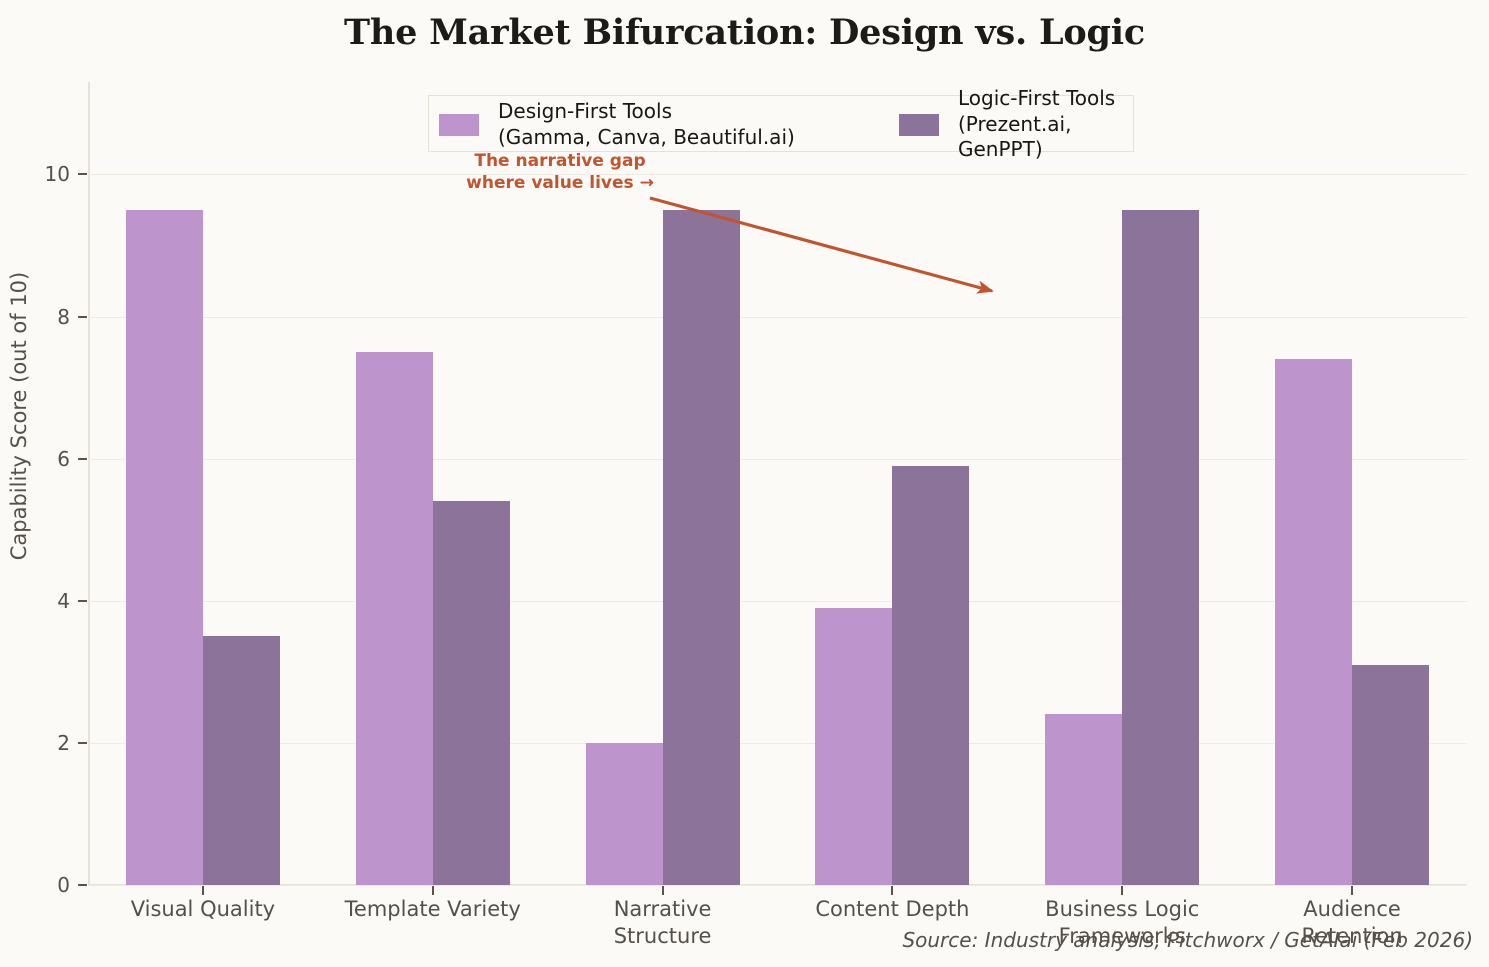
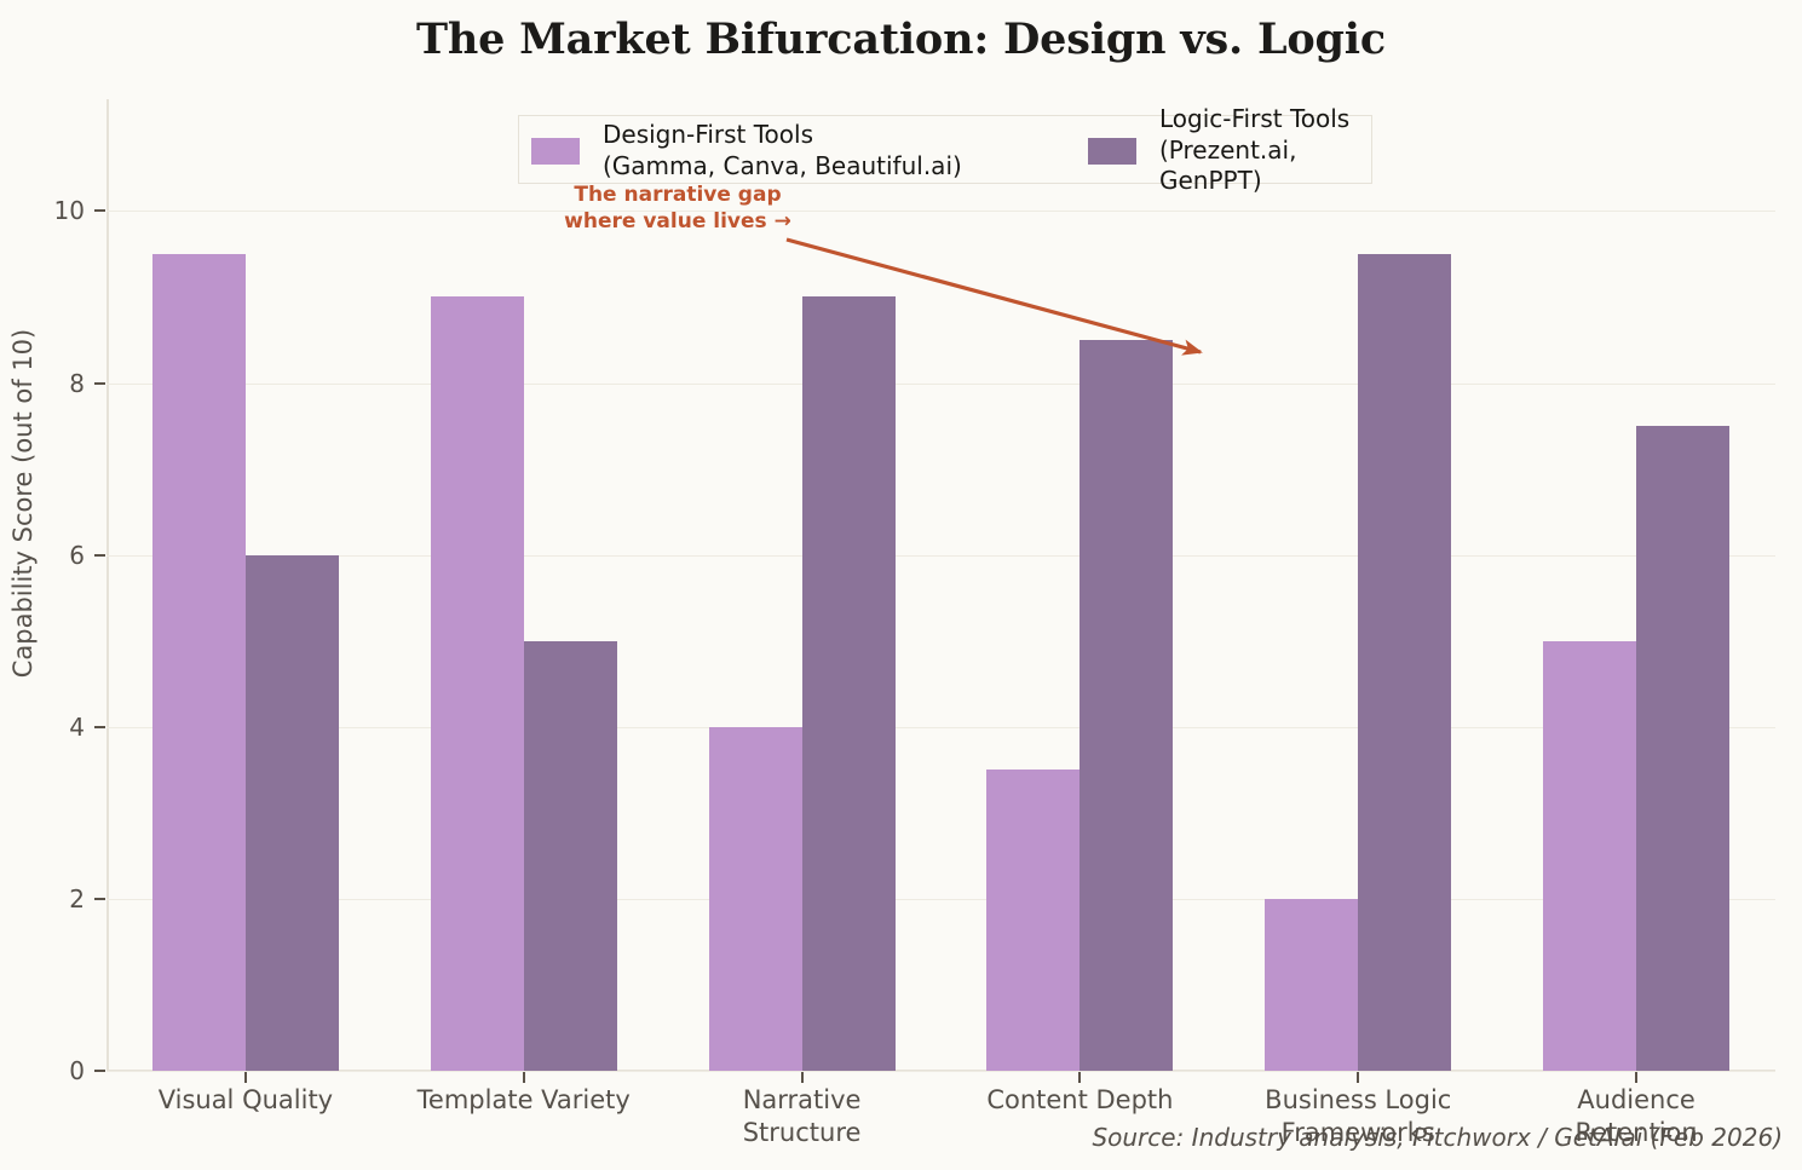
Logic-First Tools (Prezent.ai, GenPPT)/Visual Quality: 3.5 -> 6.0
Design-First Tools (Gamma, Canva, Beautiful.ai)/Template Variety: 7.5 -> 9.0
Logic-First Tools (Prezent.ai, GenPPT)/Template Variety: 5.4 -> 5.0
Design-First Tools (Gamma, Canva, Beautiful.ai)/Narrative Structure: 2.0 -> 4.0
Logic-First Tools (Prezent.ai, GenPPT)/Narrative Structure: 9.5 -> 9.0
Design-First Tools (Gamma, Canva, Beautiful.ai)/Content Depth: 3.9 -> 3.5
Logic-First Tools (Prezent.ai, GenPPT)/Content Depth: 5.9 -> 8.5
Design-First Tools (Gamma, Canva, Beautiful.ai)/Business Logic Frameworks: 2.4 -> 2.0
Design-First Tools (Gamma, Canva, Beautiful.ai)/Audience Retention: 7.4 -> 5.0
Logic-First Tools (Prezent.ai, GenPPT)/Audience Retention: 3.1 -> 7.5
